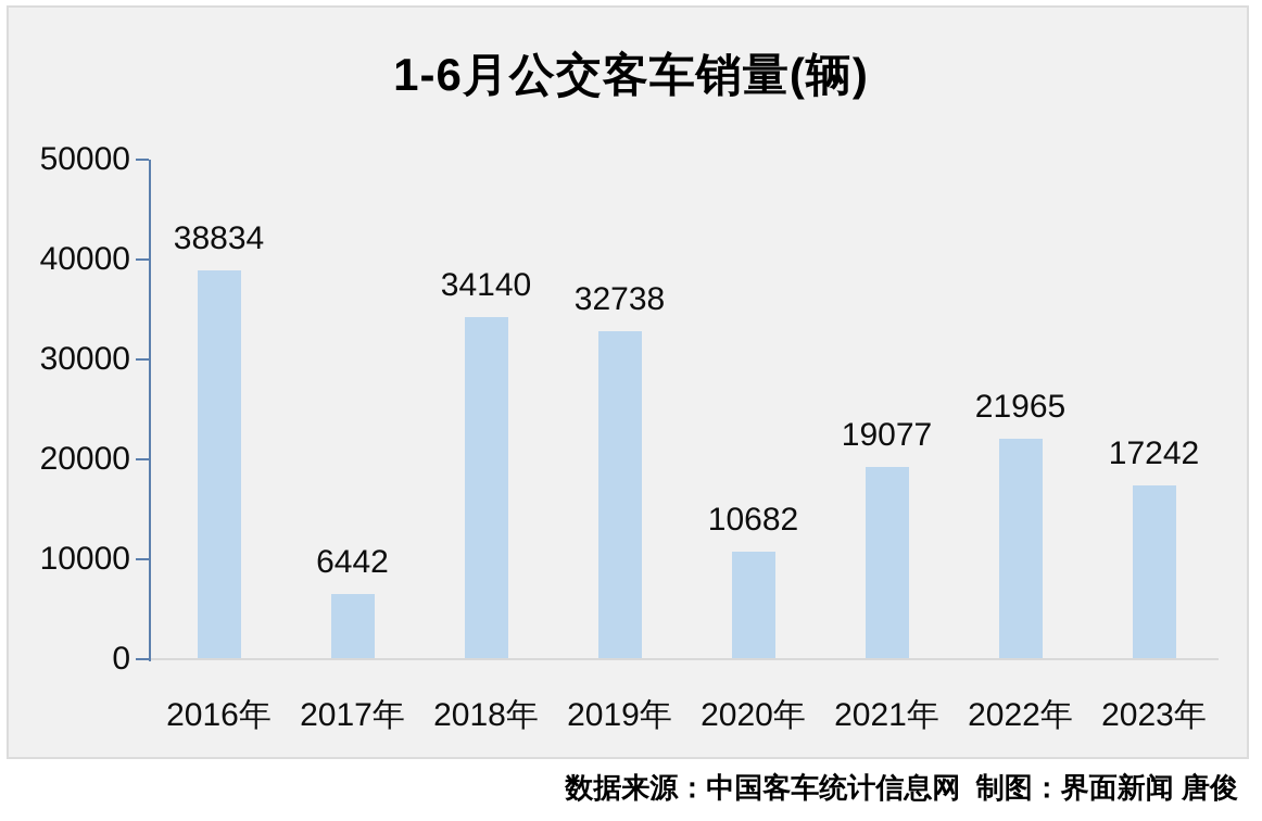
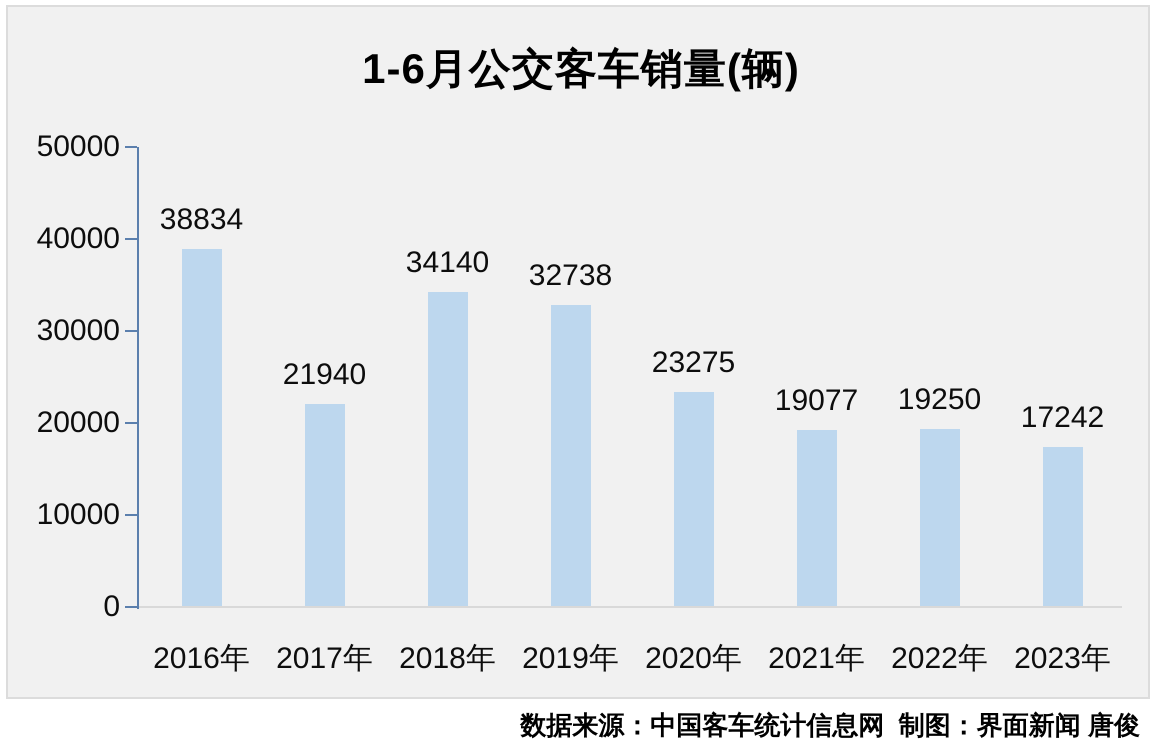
2017年: 6442 -> 21940
2020年: 10682 -> 23275
2022年: 21965 -> 19250
